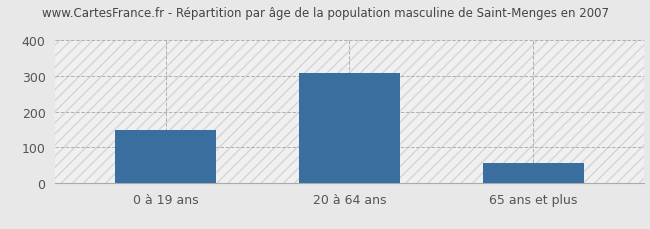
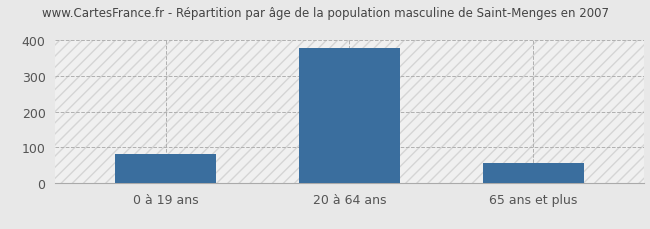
0 à 19 ans: 150 -> 80
20 à 64 ans: 308 -> 380
